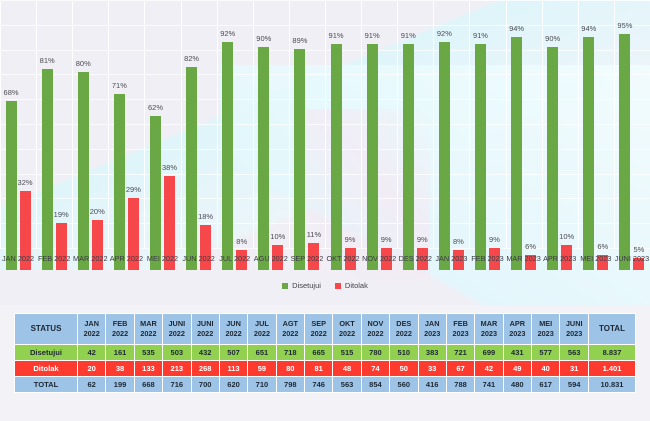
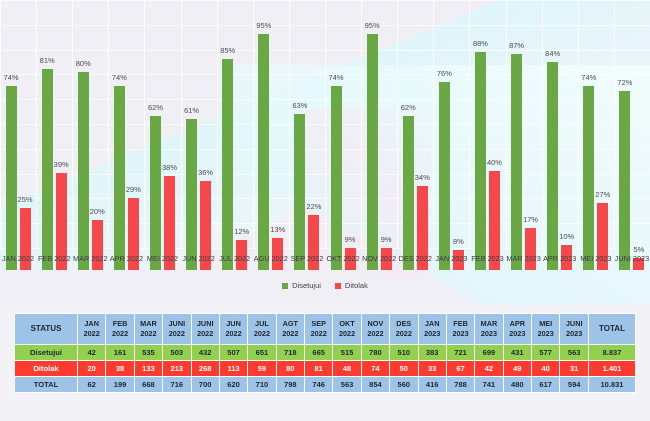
Disetujui/JAN 2022: 68% -> 74%
Ditolak/JAN 2022: 32% -> 25%
Ditolak/FEB 2022: 19% -> 39%
Disetujui/APR 2022: 71% -> 74%
Disetujui/JUN 2022: 82% -> 61%
Ditolak/JUN 2022: 18% -> 36%
Disetujui/JUL 2022: 92% -> 85%
Ditolak/JUL 2022: 8% -> 12%
Disetujui/AGU 2022: 90% -> 95%
Ditolak/AGU 2022: 10% -> 13%
Disetujui/SEP 2022: 89% -> 63%
Ditolak/SEP 2022: 11% -> 22%
Disetujui/OKT 2022: 91% -> 74%
Disetujui/NOV 2022: 91% -> 95%
Disetujui/DES 2022: 91% -> 62%
Ditolak/DES 2022: 9% -> 34%
Disetujui/JAN 2023: 92% -> 76%
Disetujui/FEB 2023: 91% -> 88%
Ditolak/FEB 2023: 9% -> 40%
Disetujui/MAR 2023: 94% -> 87%
Ditolak/MAR 2023: 6% -> 17%
Disetujui/APR 2023: 90% -> 84%
Disetujui/MEI 2023: 94% -> 74%
Ditolak/MEI 2023: 6% -> 27%
Disetujui/JUNI 2023: 95% -> 72%
